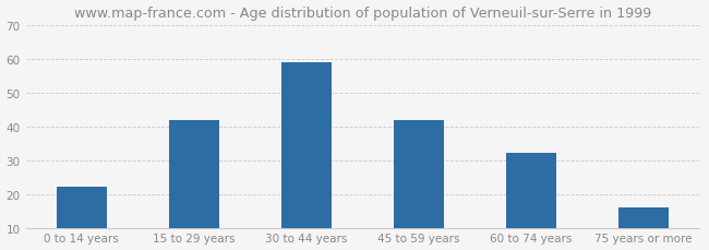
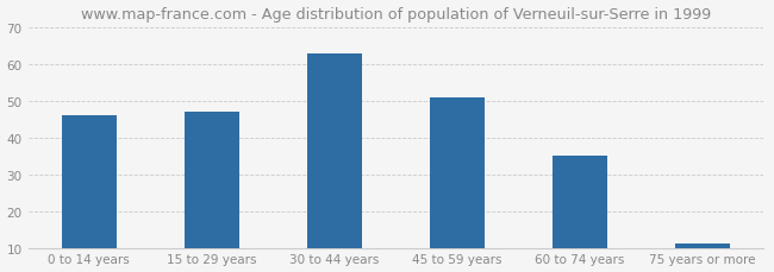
0 to 14 years: 22 -> 46
15 to 29 years: 42 -> 47
30 to 44 years: 59 -> 63
45 to 59 years: 42 -> 51
60 to 74 years: 32 -> 35
75 years or more: 16 -> 11
